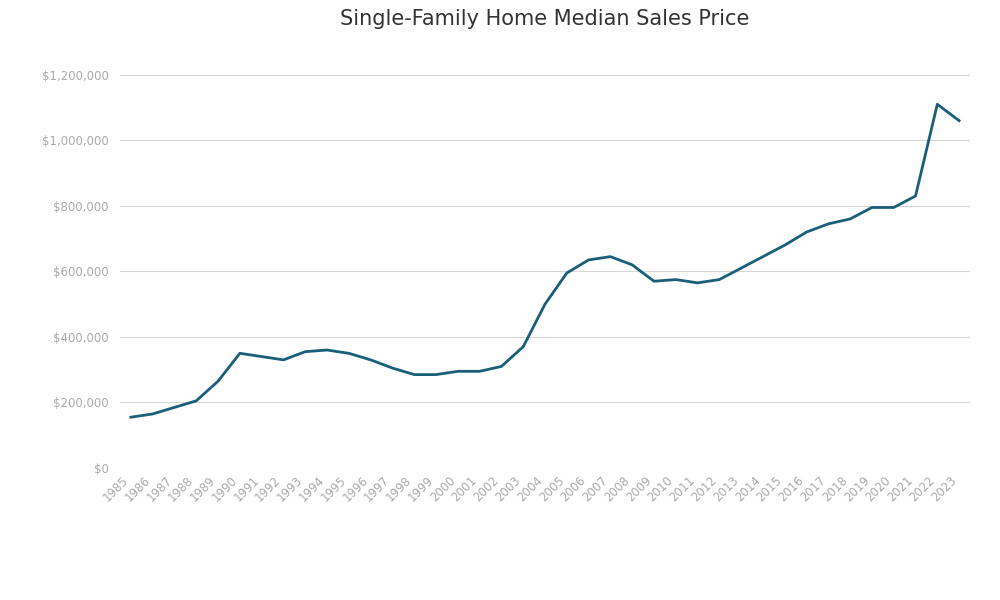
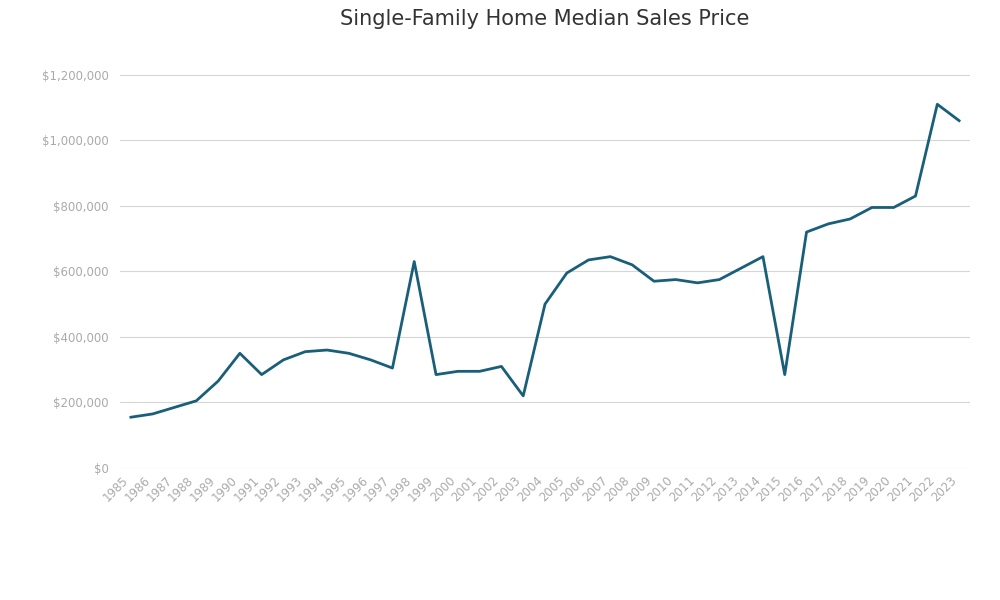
1991: $340,000 -> $285,000
1998: $285,000 -> $630,000
2003: $370,000 -> $220,000
2015: $680,000 -> $285,000
